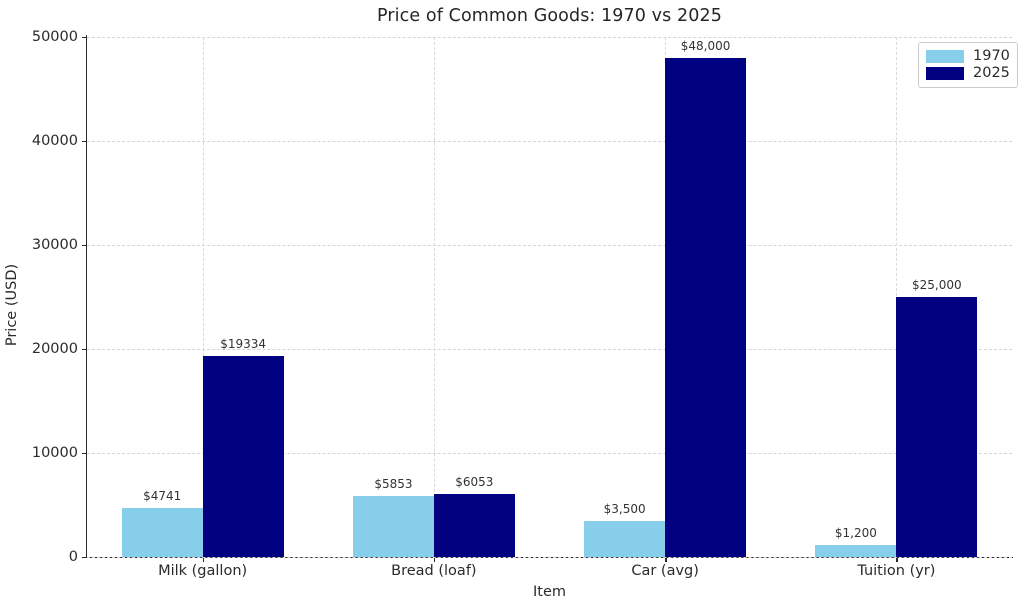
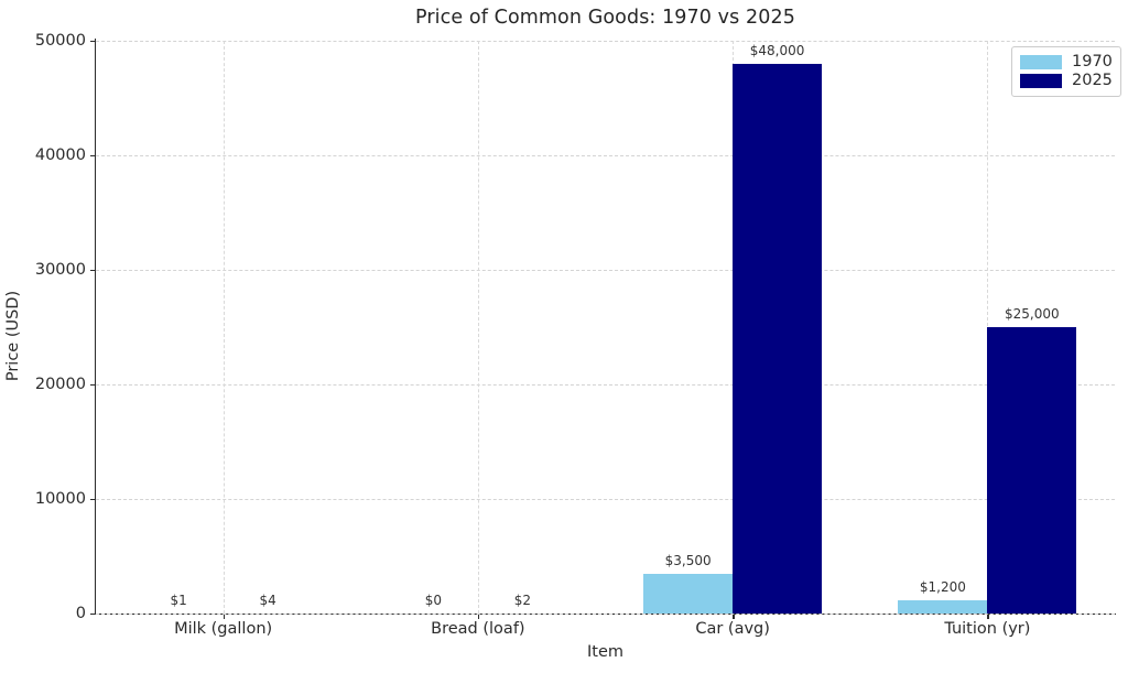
1970/Milk (gallon): $4741 -> $1
2025/Milk (gallon): $19334 -> $4
1970/Bread (loaf): $5853 -> $0
2025/Bread (loaf): $6053 -> $2
